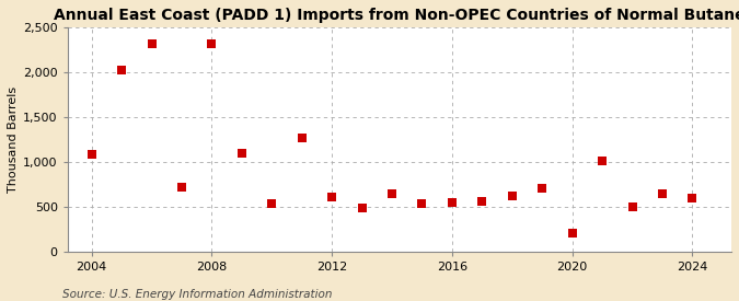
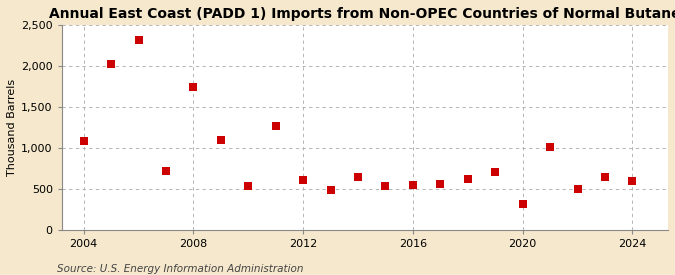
2008: 2,320 -> 1,740
2020: 200 -> 310
